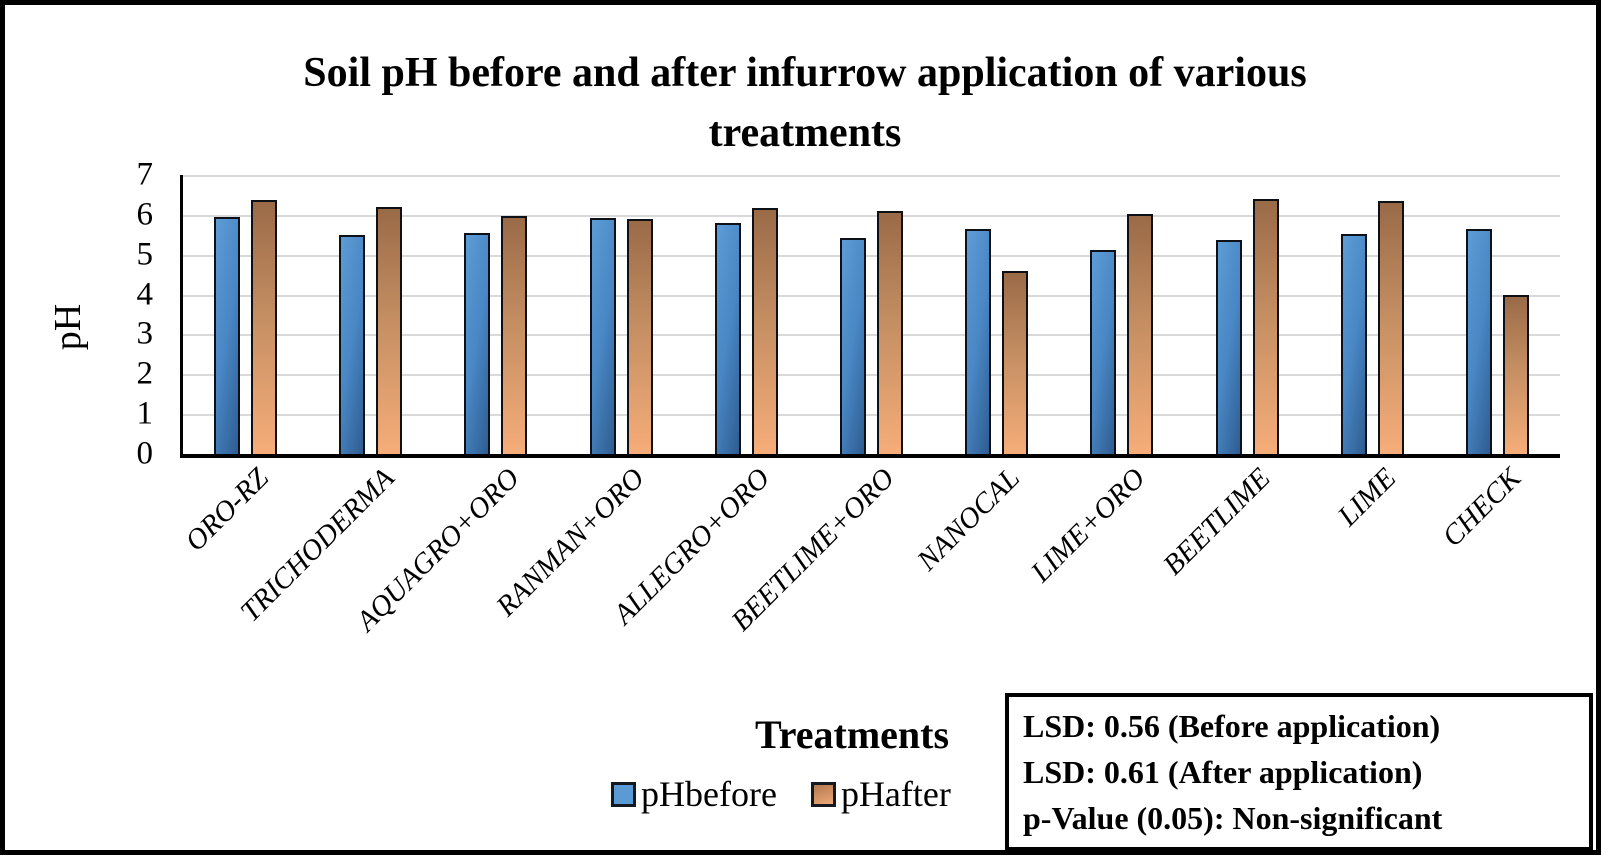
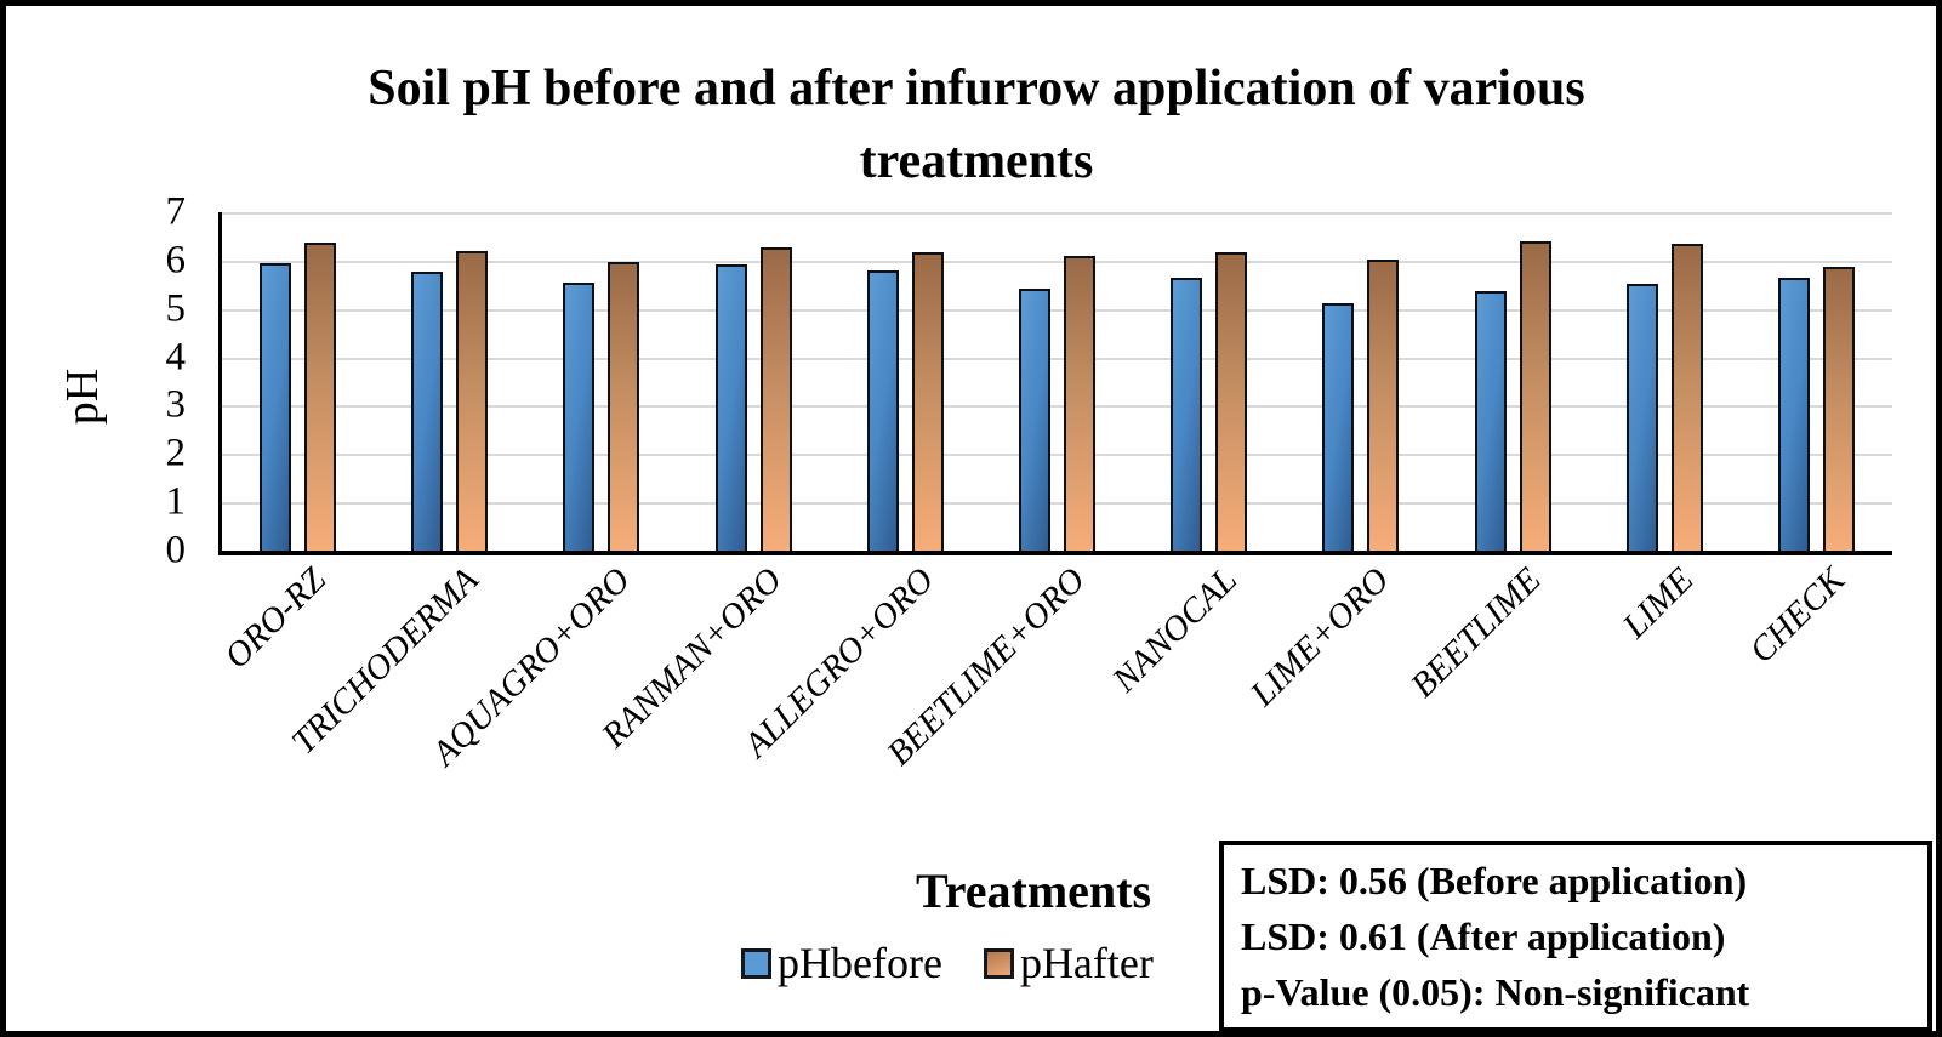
pHbefore/TRICHODERMA: 5.5 -> 5.8
pHafter/RANMAN+ORO: 5.9 -> 6.3
pHafter/NANOCAL: 4.6 -> 6.2
pHafter/CHECK: 4.0 -> 5.9
